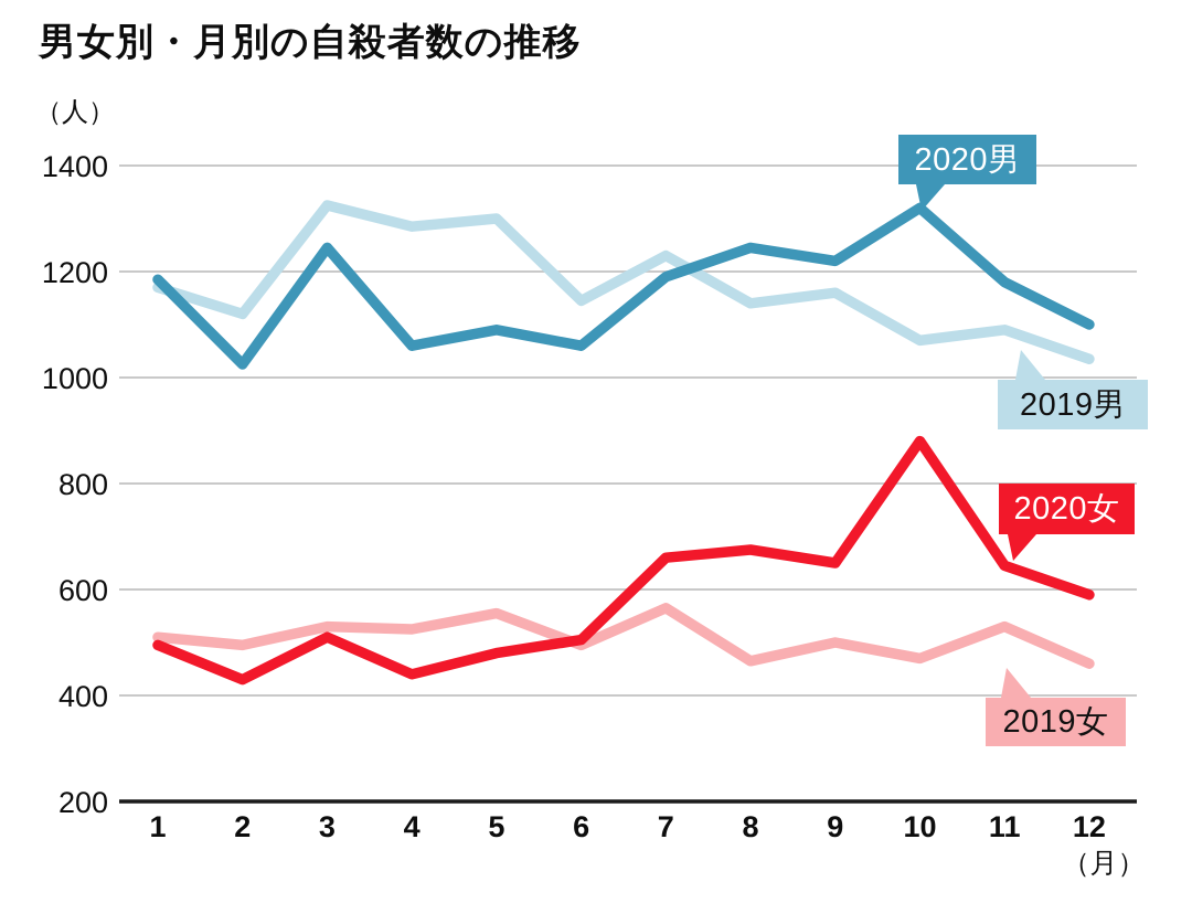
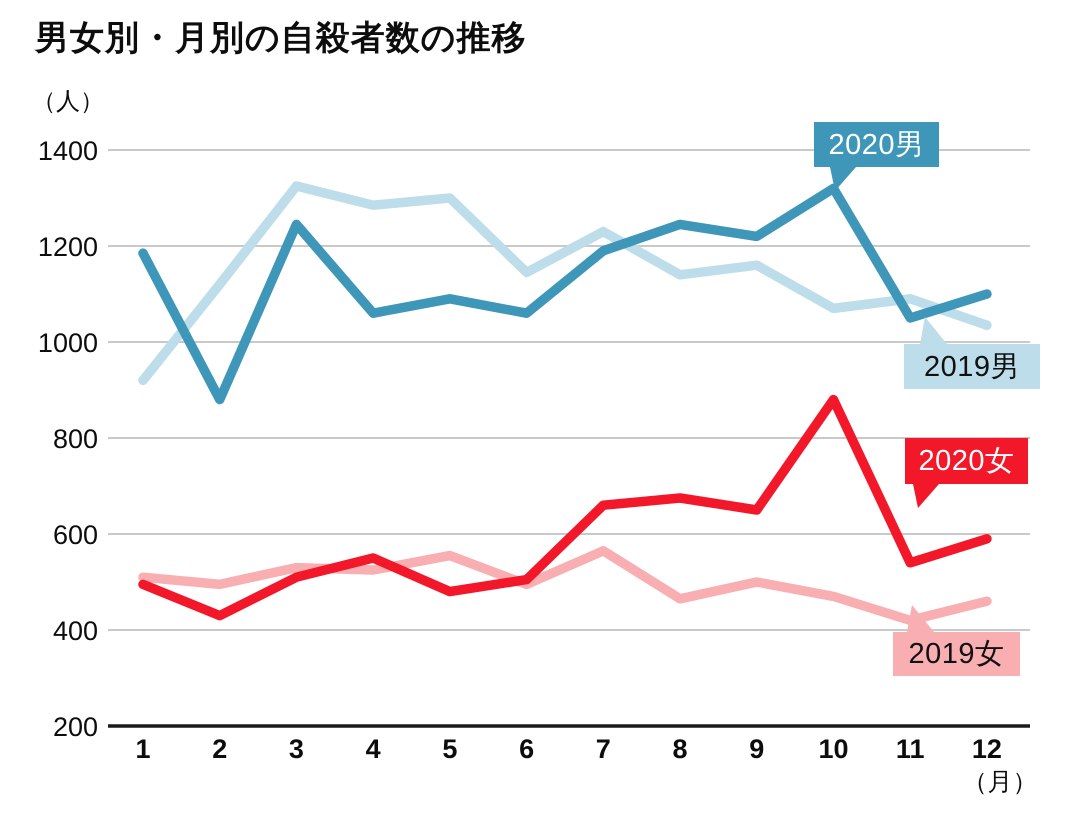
2019男/1: 1170 -> 920
2020男/2: 1020 -> 880
2020女/4: 440 -> 550
2020男/11: 1180 -> 1050
2019女/11: 530 -> 420
2020女/11: 640 -> 540
